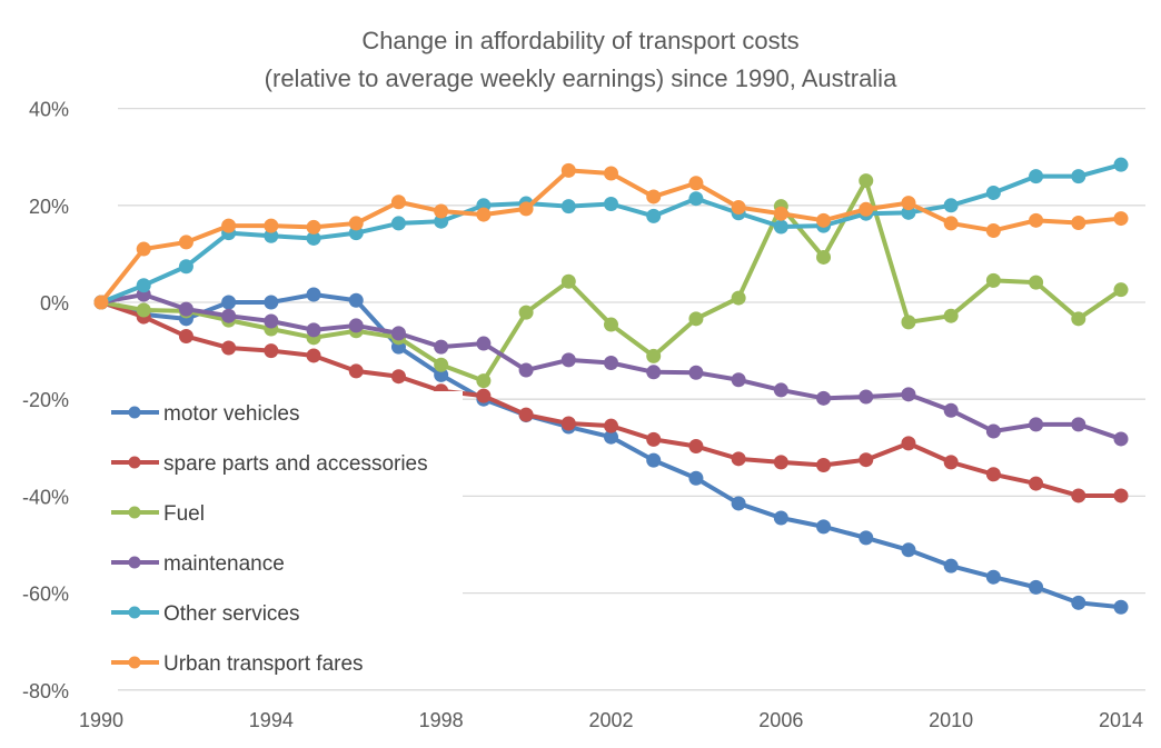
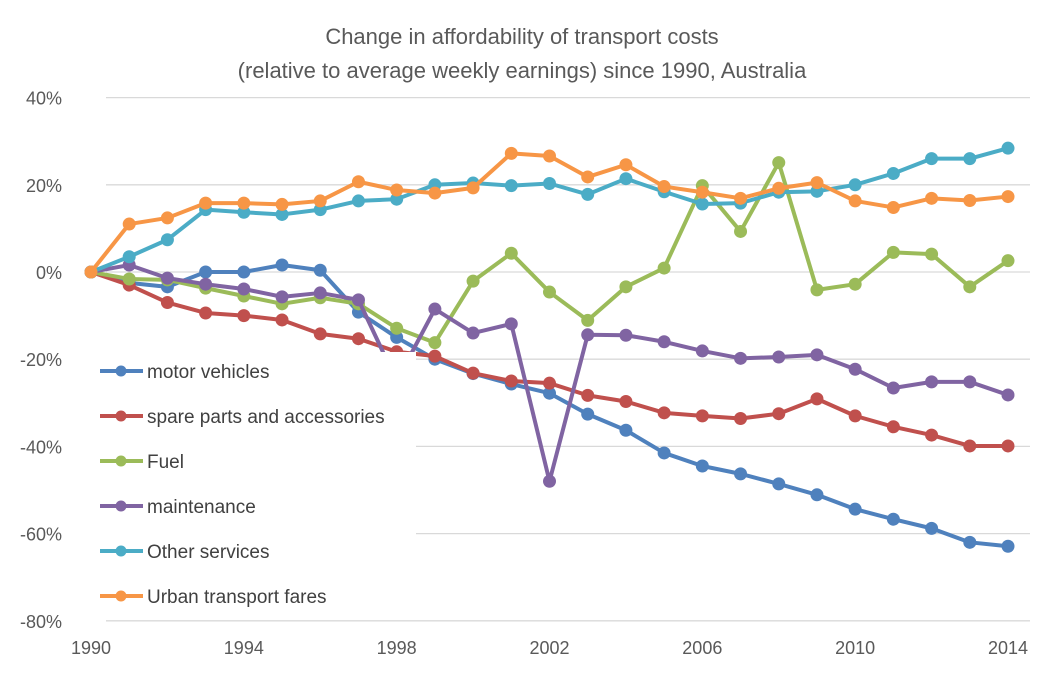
maintenance/1998: -9% -> -25%
maintenance/2002: -12% -> -48%
